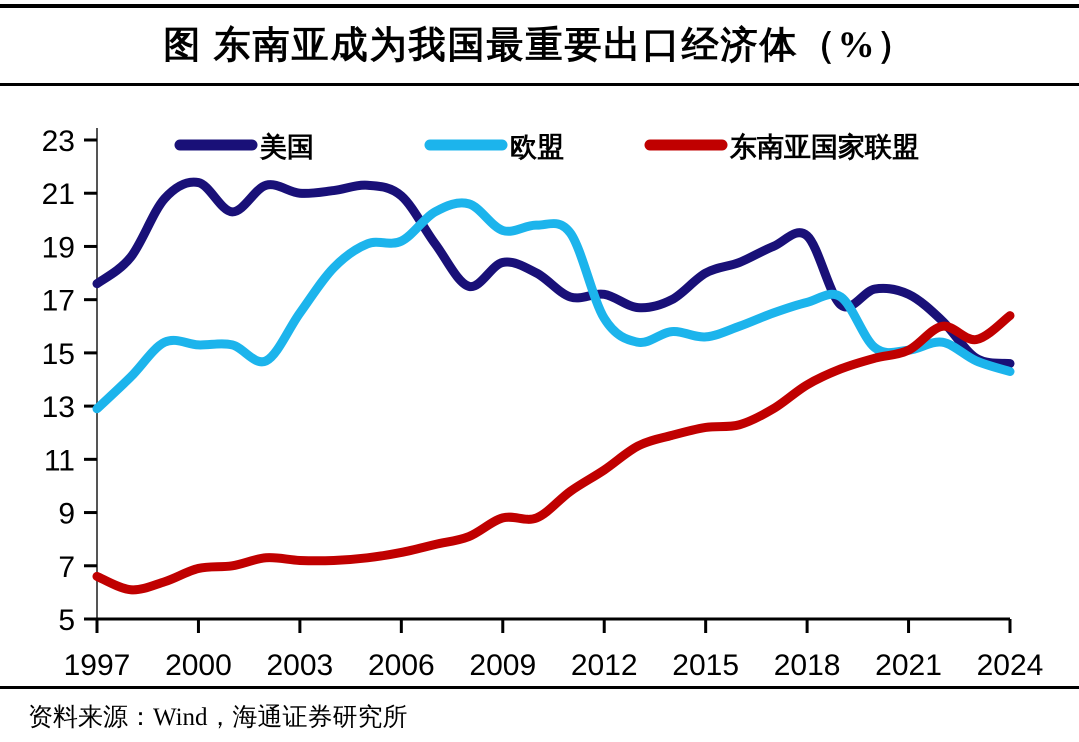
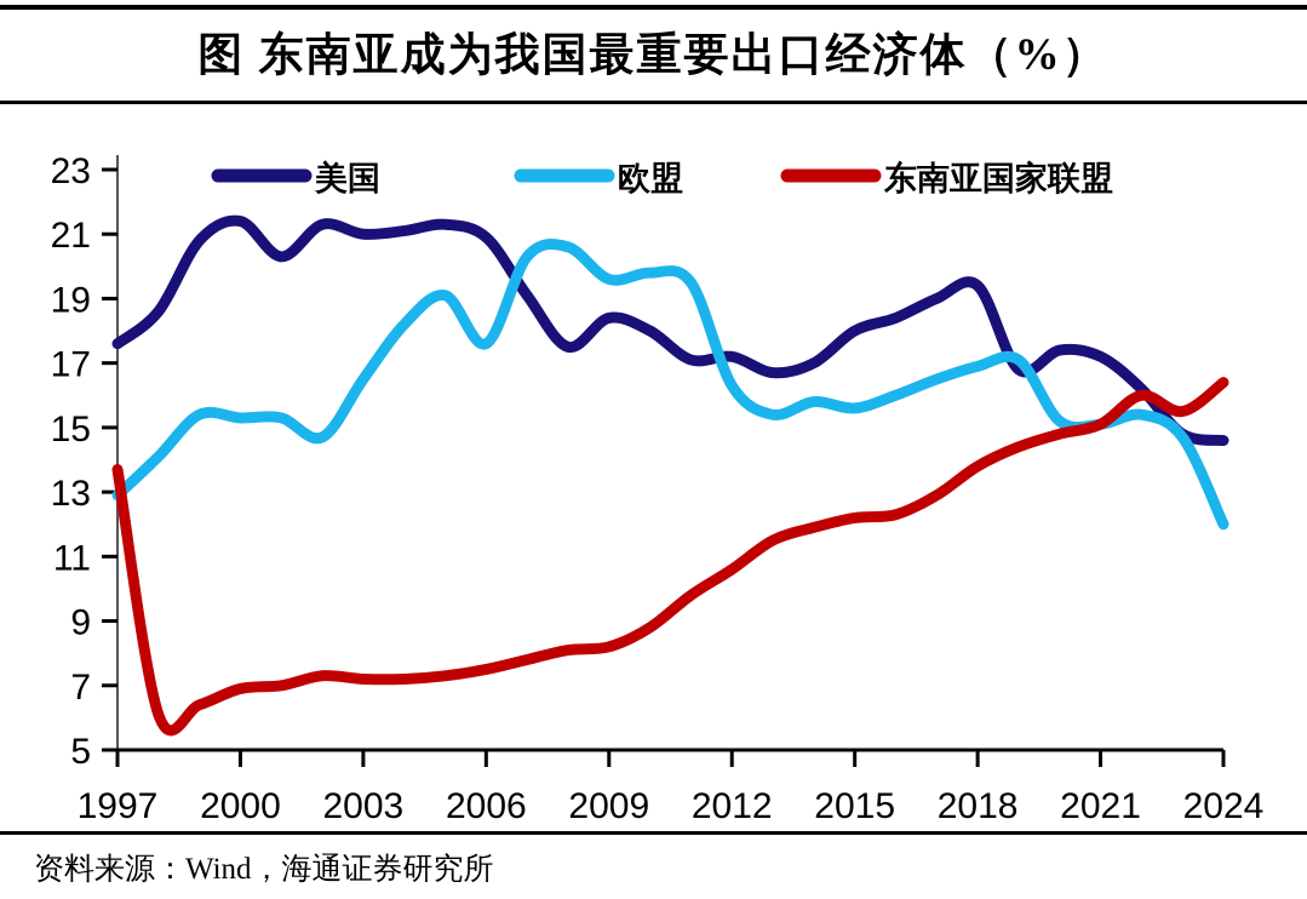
东南亚国家联盟/1997: 6.6 -> 13.7
欧盟/2006: 19.2 -> 17.6
东南亚国家联盟/2009: 8.8 -> 8.2
欧盟/2024: 14.3 -> 12.0
